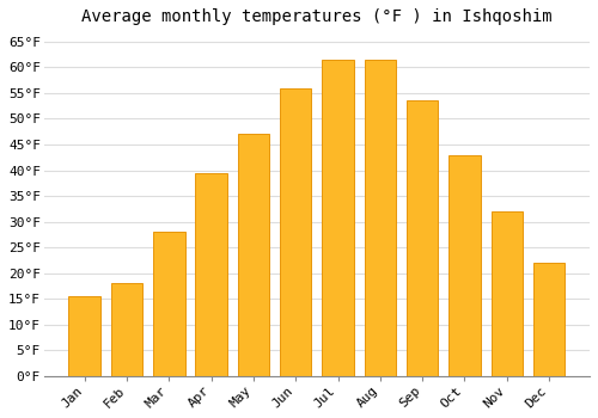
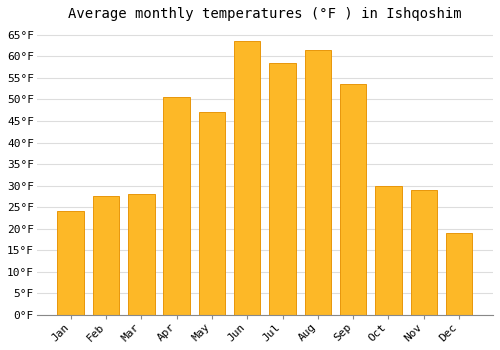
Jan: 15.5°F -> 24.0°F
Feb: 18.0°F -> 27.5°F
Apr: 39.5°F -> 50.5°F
Jun: 56.0°F -> 63.5°F
Jul: 61.5°F -> 58.5°F
Oct: 43.0°F -> 30.0°F
Nov: 32.0°F -> 29.0°F
Dec: 22.0°F -> 19.0°F
